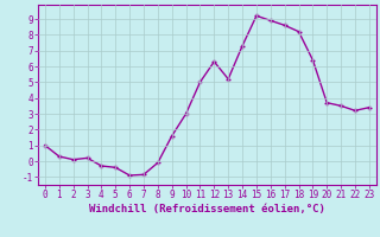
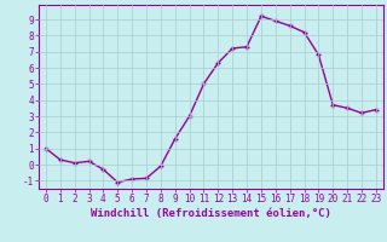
5: -0.4 -> -1.1
13: 5.2 -> 7.2
19: 6.4 -> 6.8
